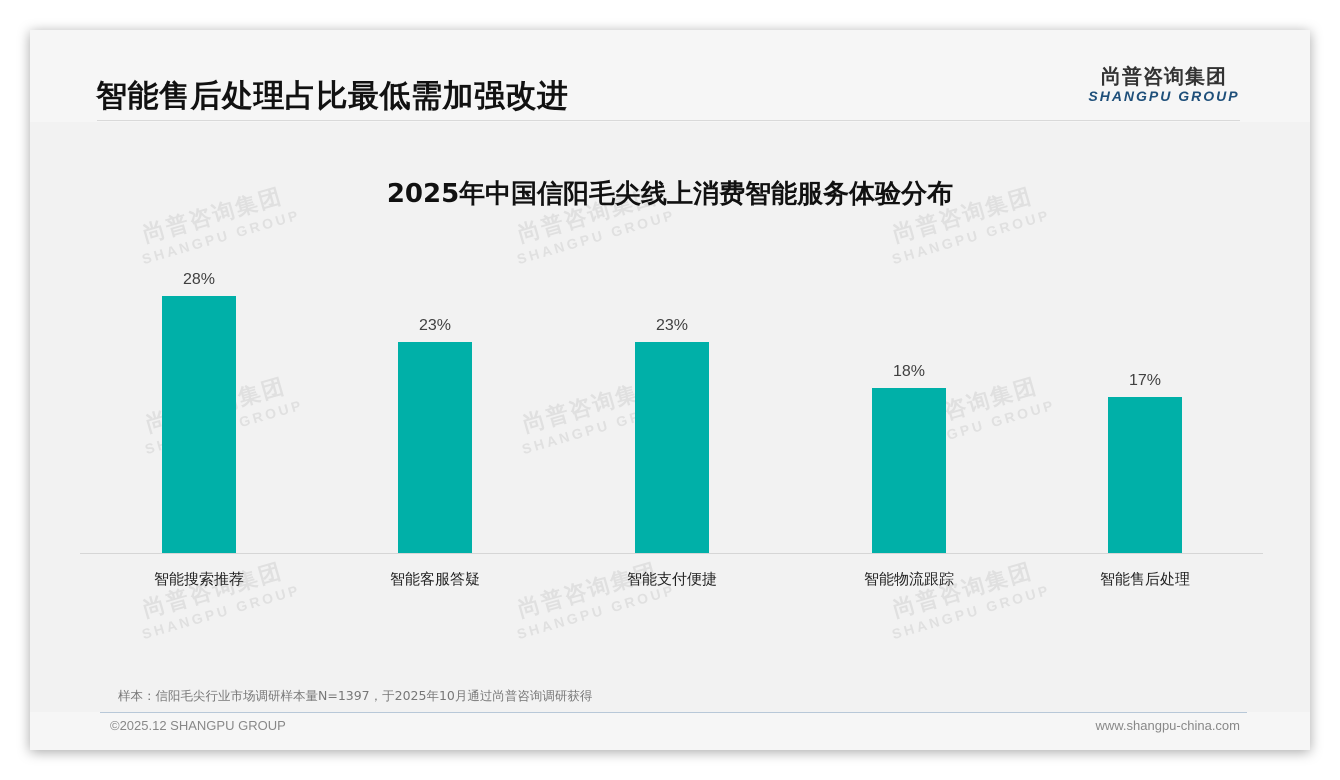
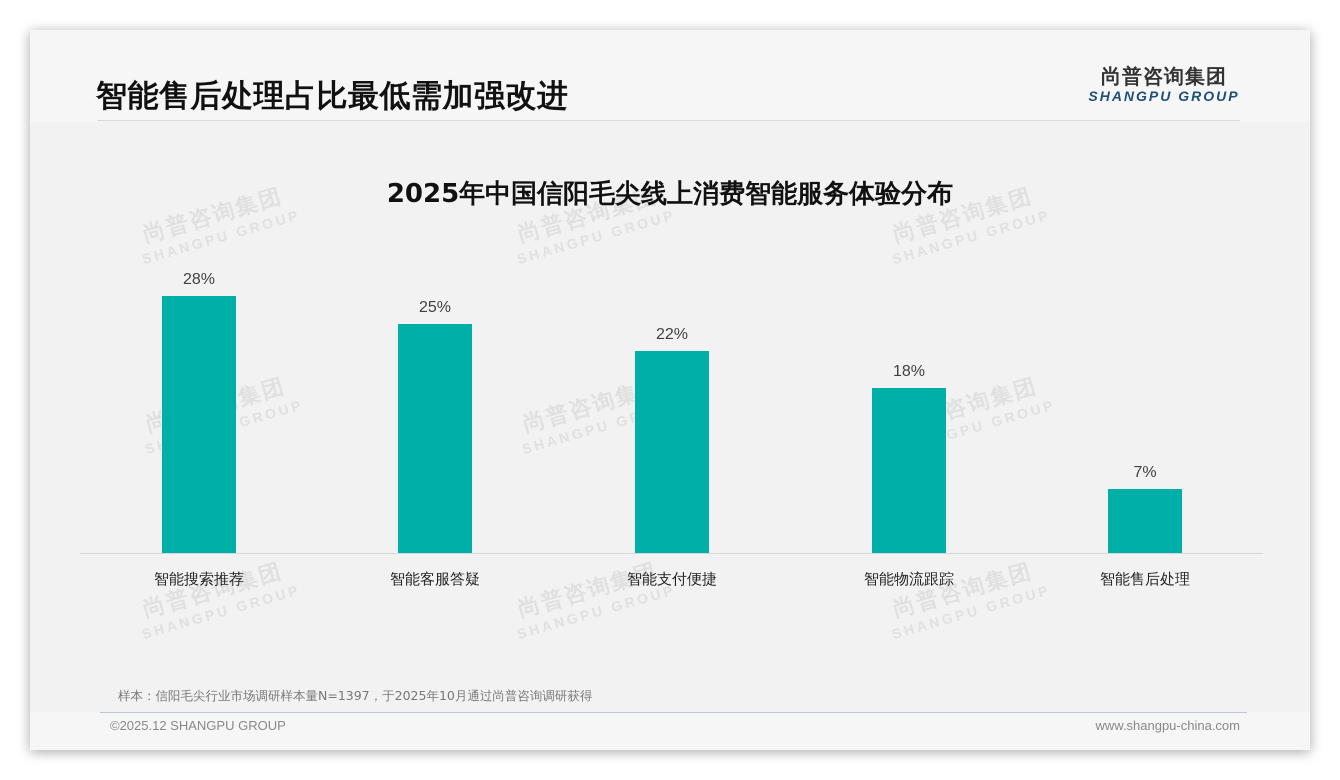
智能客服答疑: 23% -> 25%
智能支付便捷: 23% -> 22%
智能售后处理: 17% -> 7%
